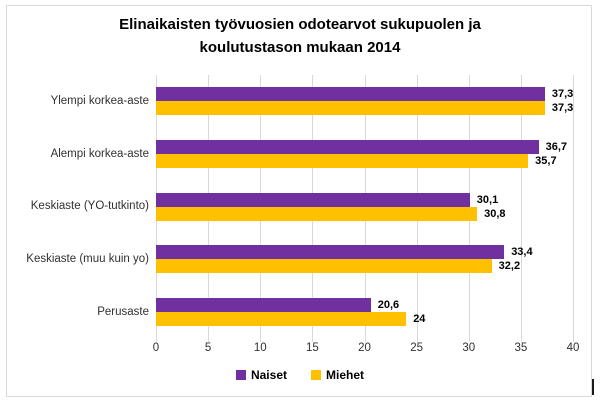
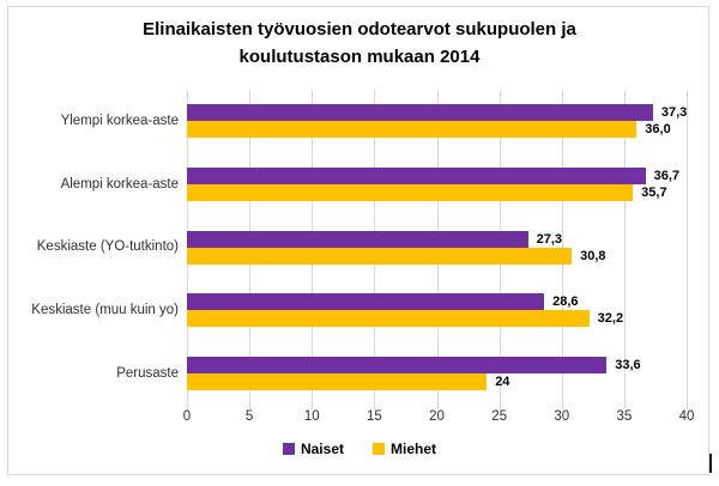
Miehet/Ylempi korkea-aste: 37,3 -> 36,0
Naiset/Keskiaste (YO-tutkinto): 30,1 -> 27,3
Naiset/Keskiaste (muu kuin yo): 33,4 -> 28,6
Naiset/Perusaste: 20,6 -> 33,6
